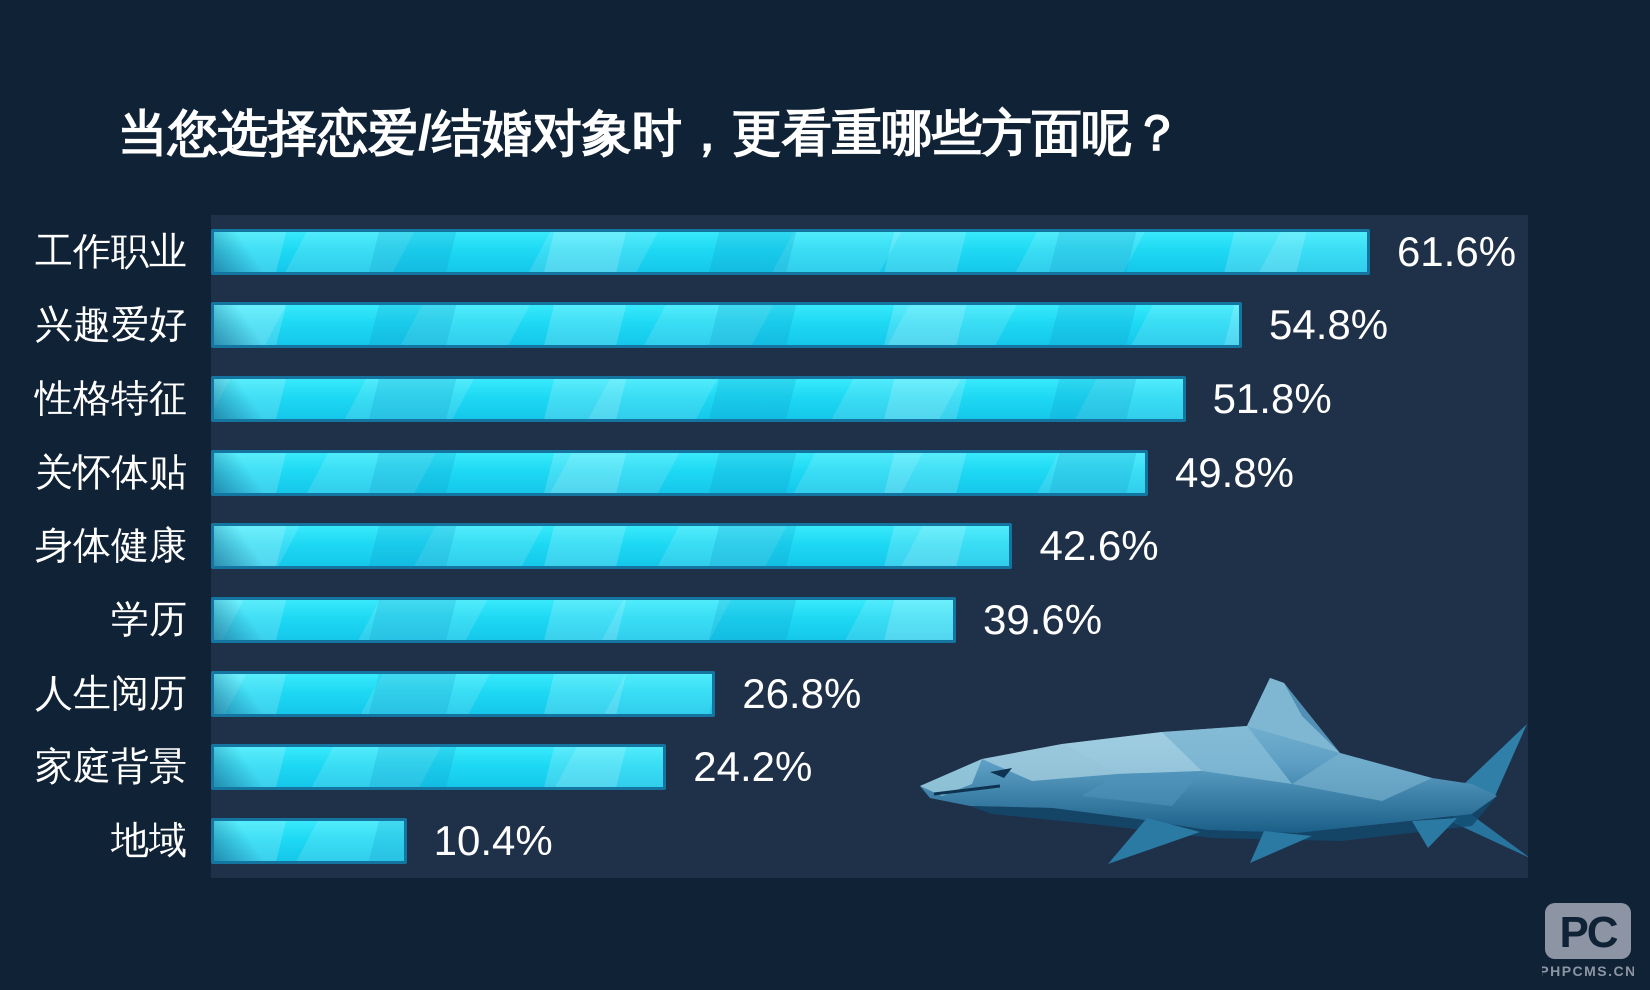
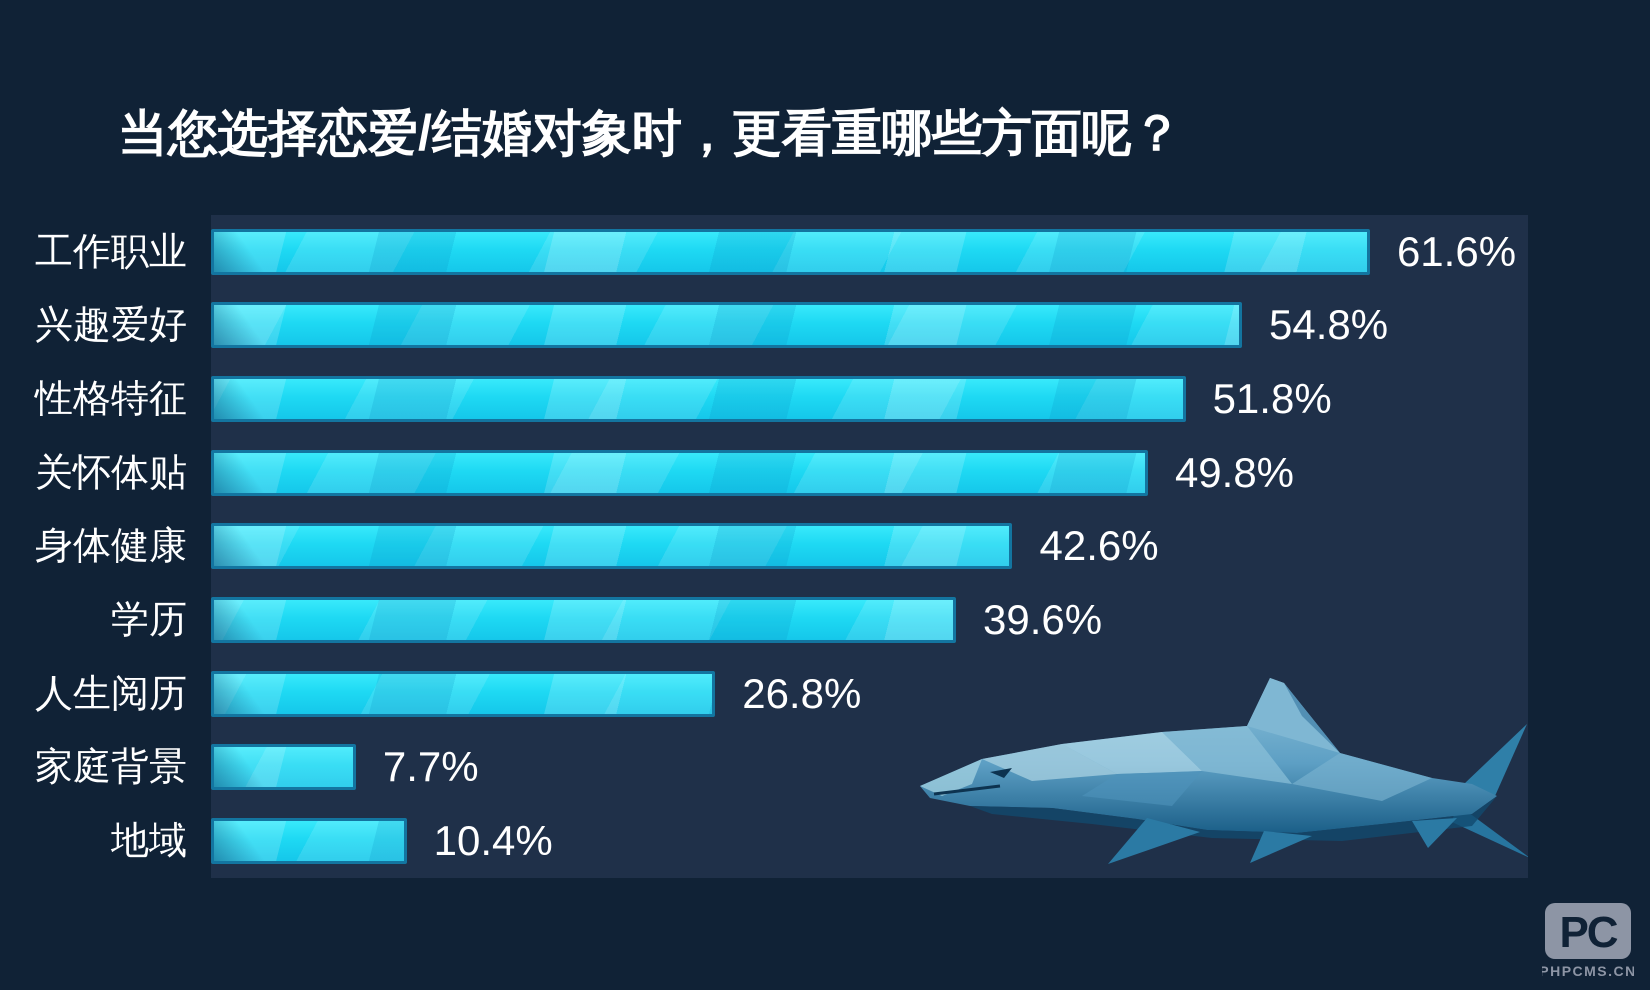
家庭背景: 24.2% -> 7.7%
